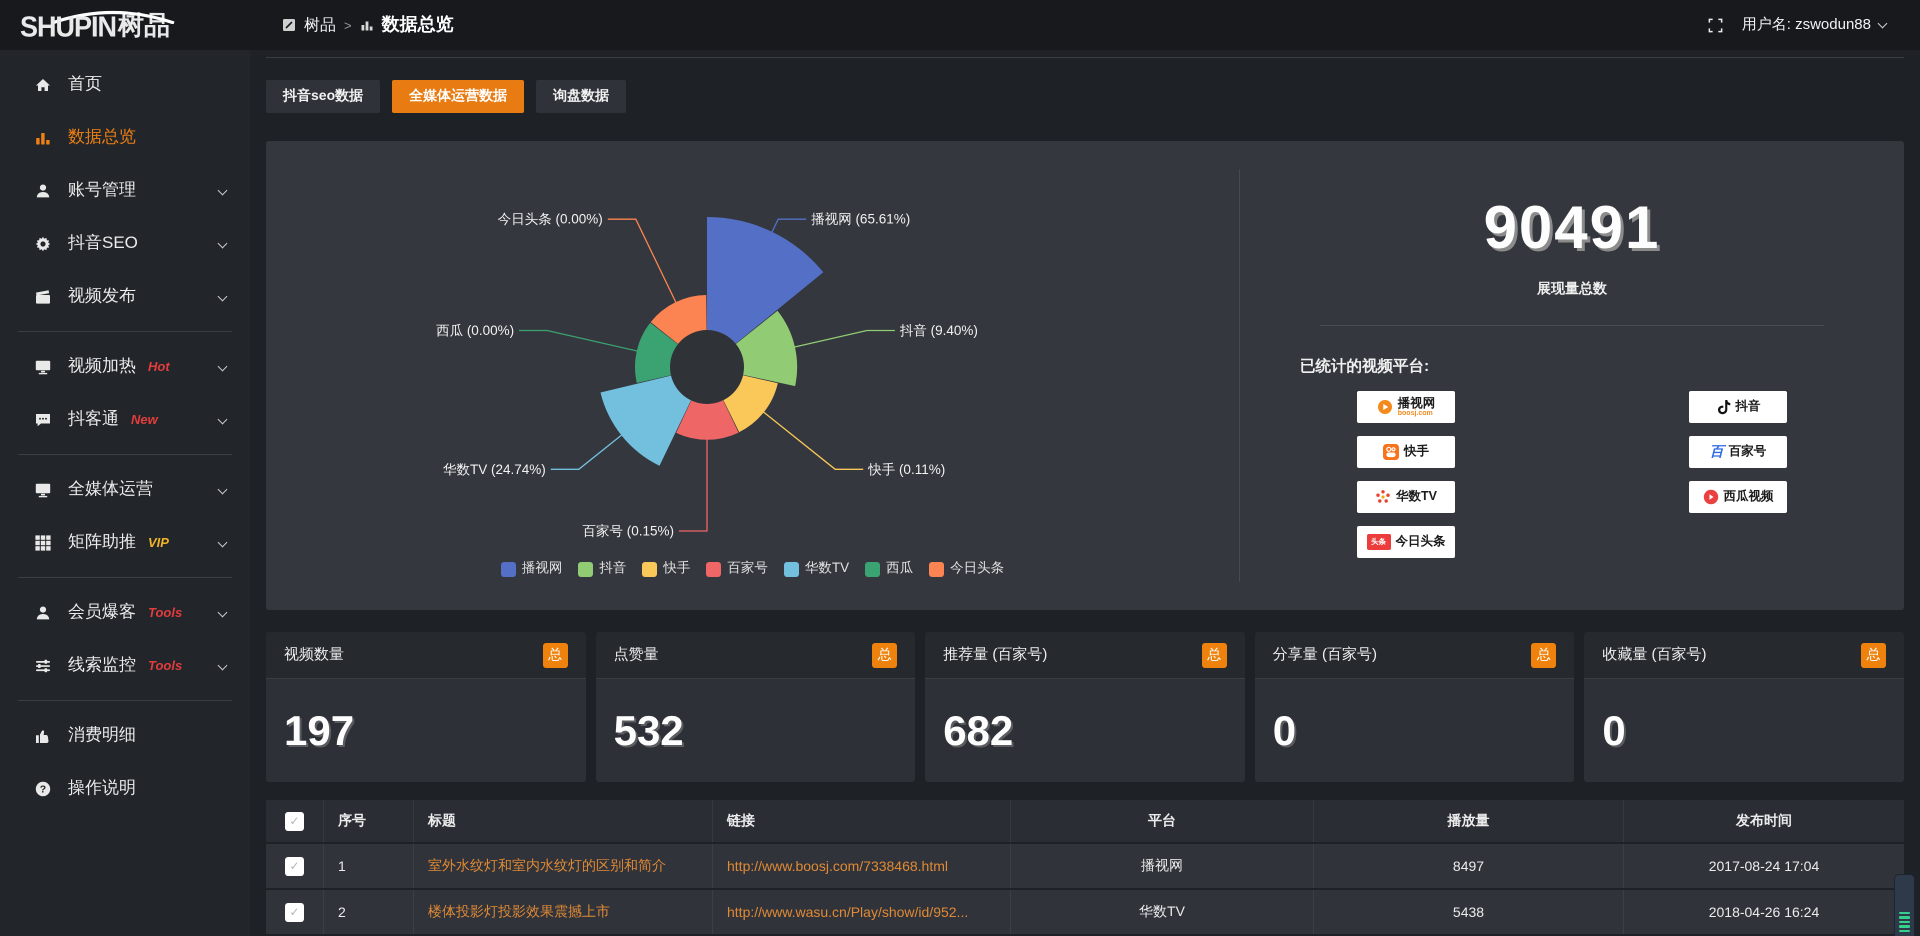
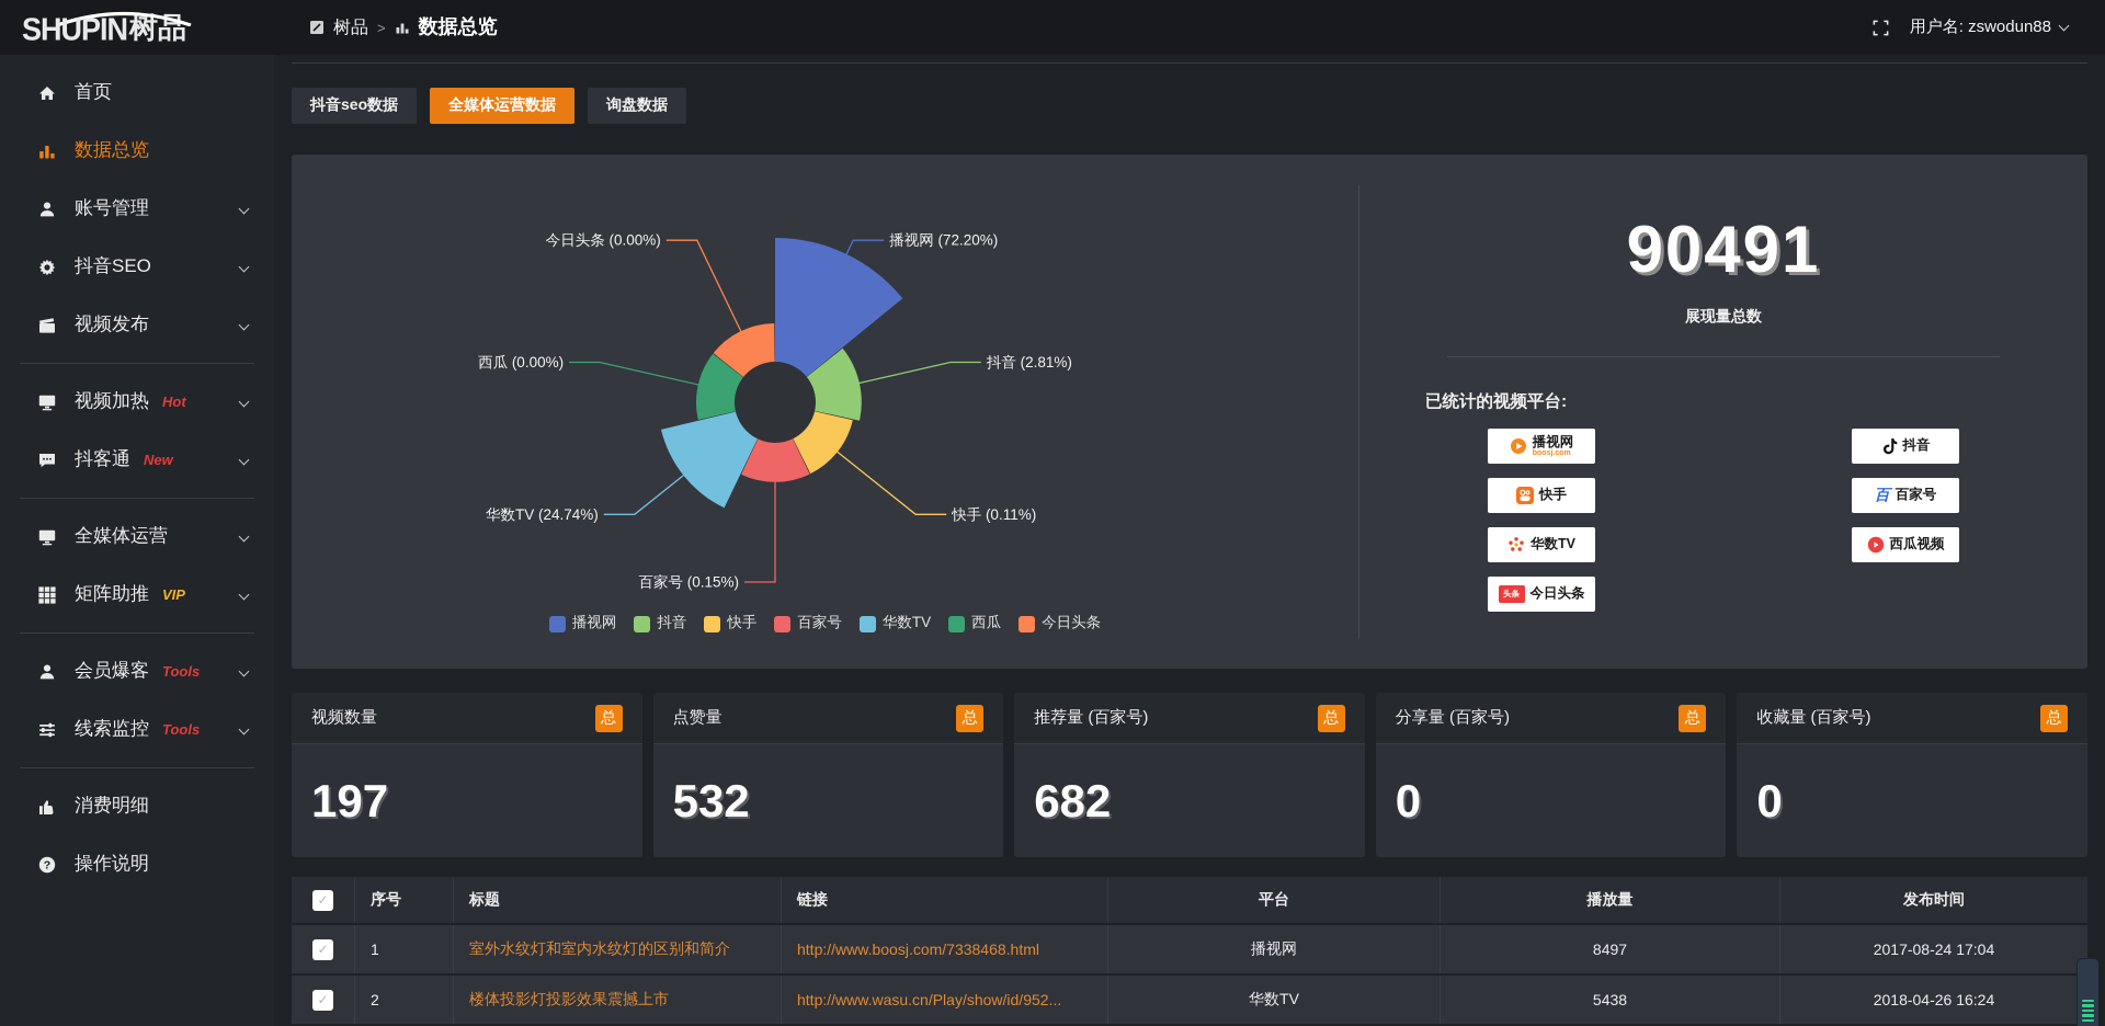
播视网: 65.61% -> 72.20%
抖音: 9.40% -> 2.81%
